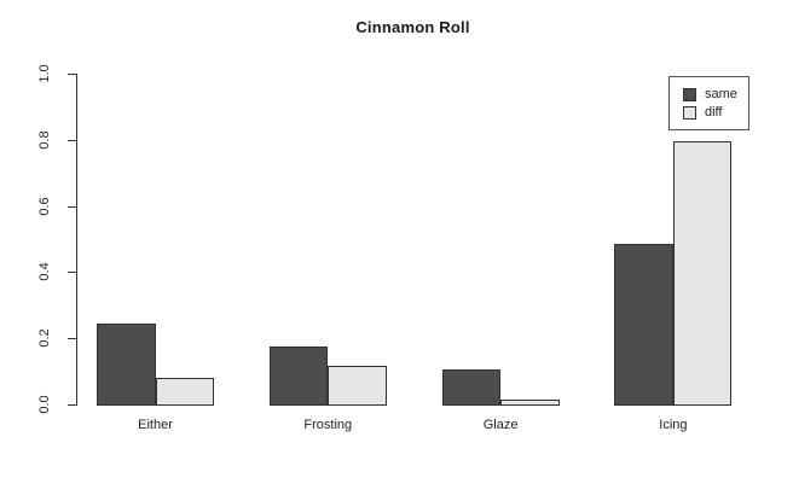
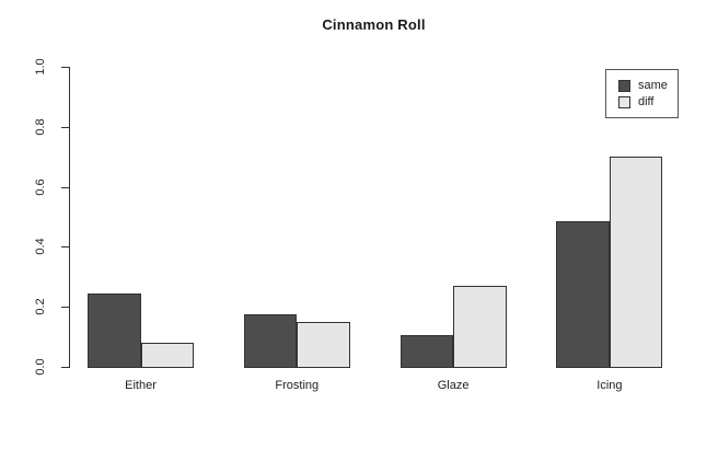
diff/Frosting: 0.12 -> 0.15
diff/Glaze: 0.01 -> 0.27
diff/Icing: 0.80 -> 0.70
